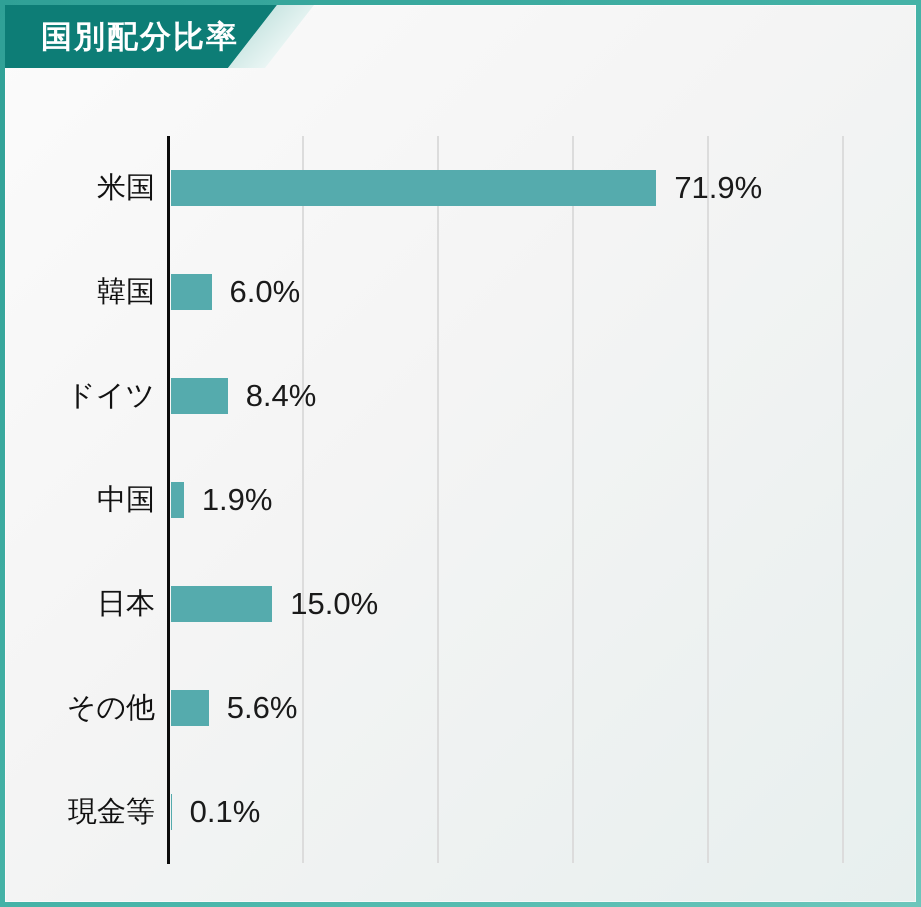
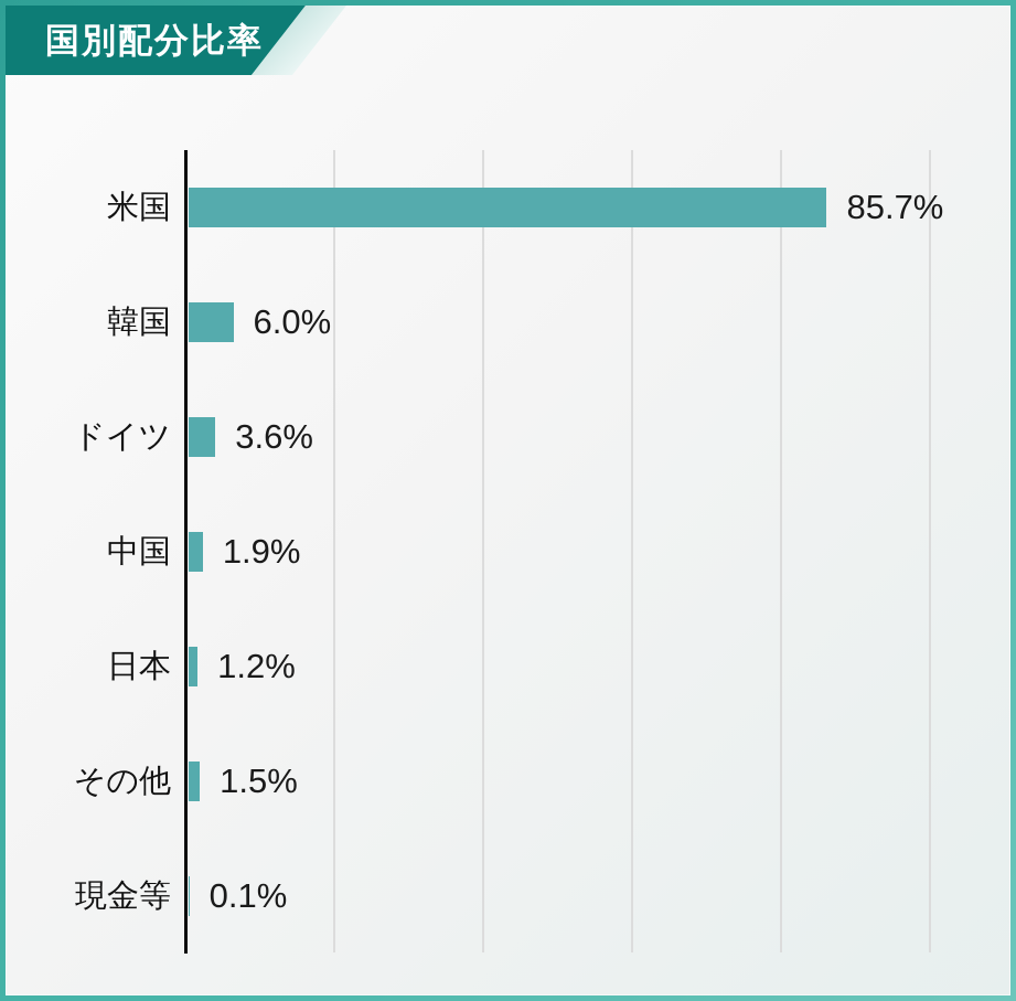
米国: 71.9% -> 85.7%
ドイツ: 8.4% -> 3.6%
日本: 15.0% -> 1.2%
その他: 5.6% -> 1.5%
